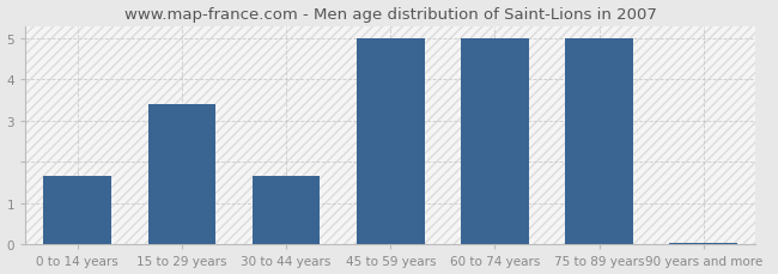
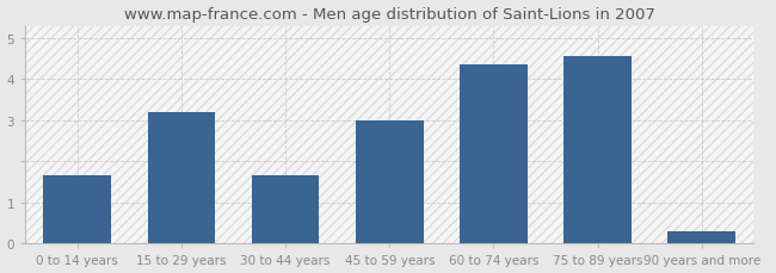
15 to 29 years: 3.40 -> 3.20
45 to 59 years: 5.00 -> 3.00
60 to 74 years: 5.00 -> 4.35
75 to 89 years: 5.00 -> 4.55
90 years and more: 0.05 -> 0.30
